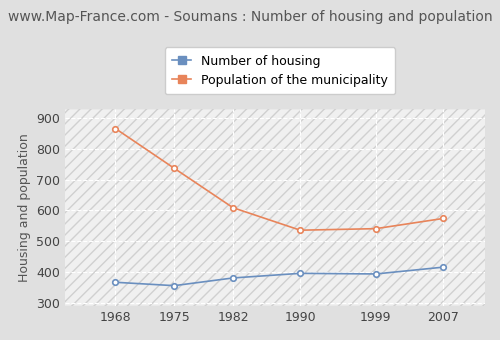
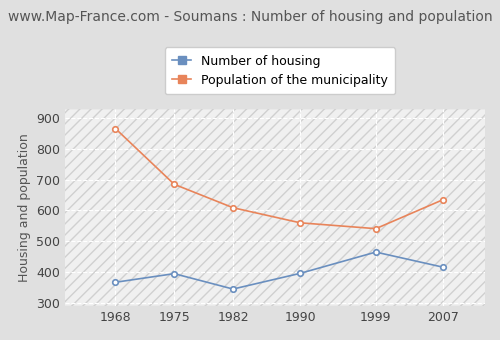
Number of housing/1975: 356 -> 395
Population of the municipality/1975: 737 -> 685
Number of housing/1982: 381 -> 345
Population of the municipality/1990: 536 -> 560
Number of housing/1999: 394 -> 465
Population of the municipality/2007: 574 -> 635
